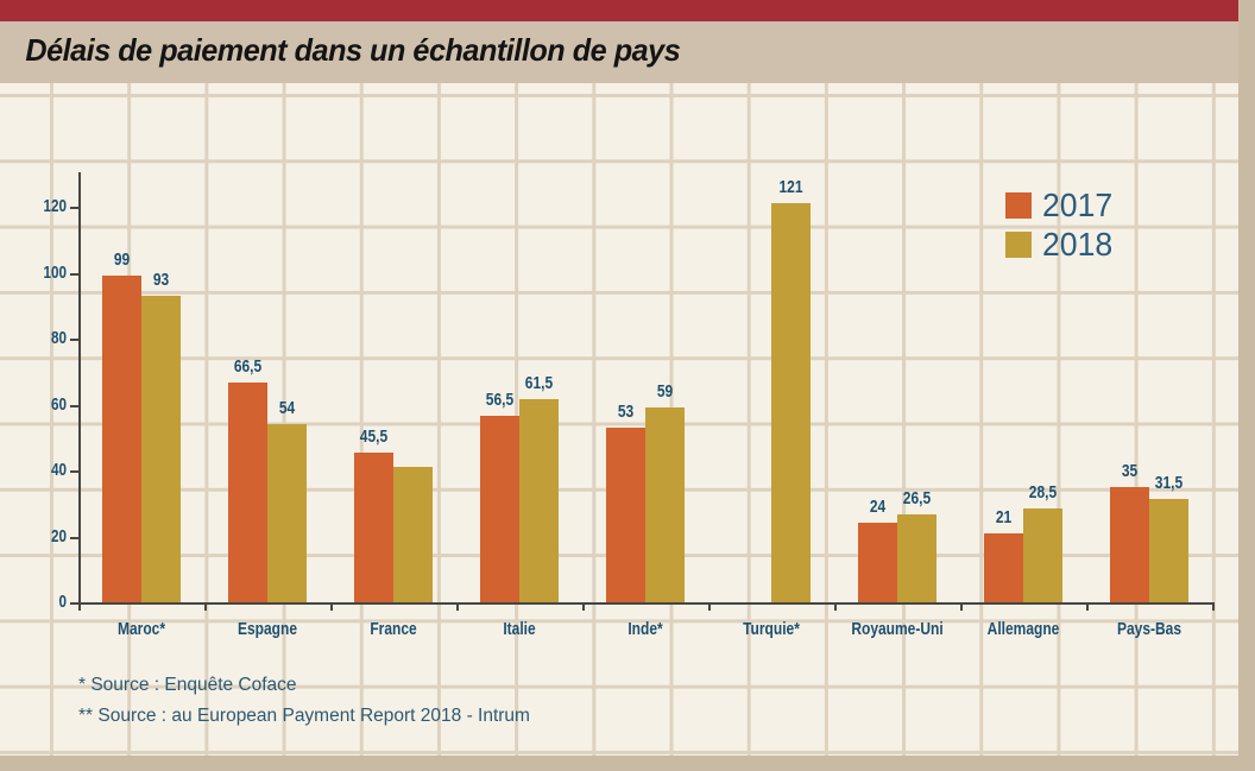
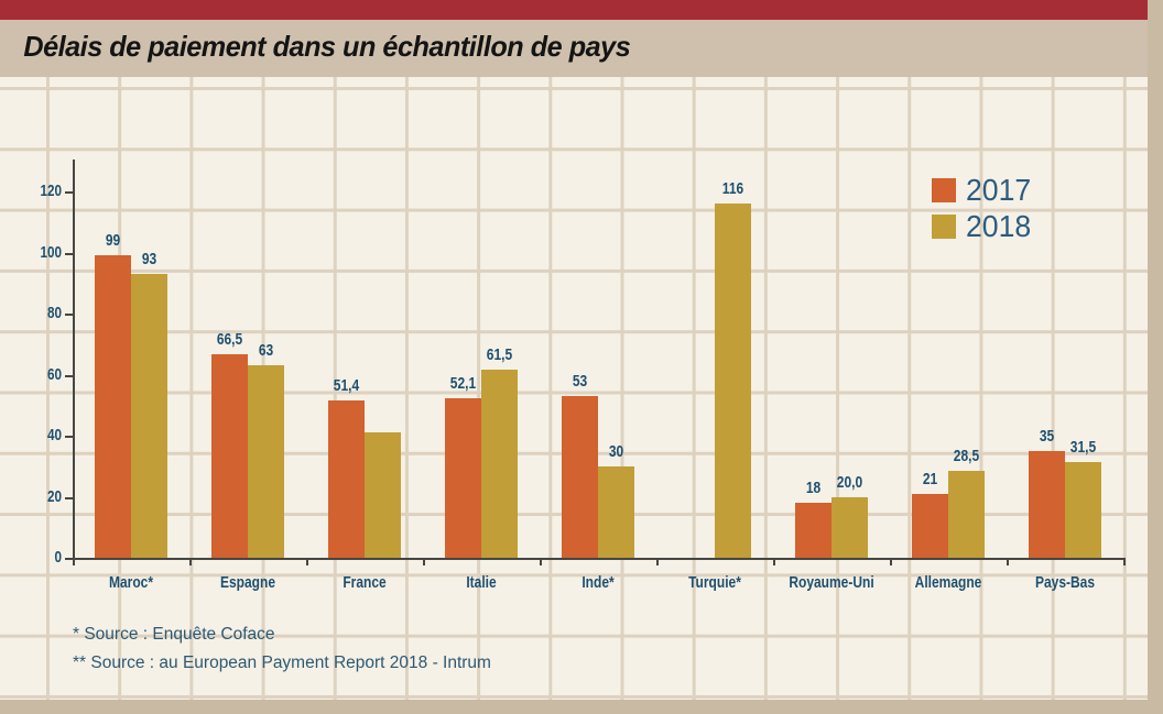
2018/Espagne: 54 -> 63
2017/France: 45,5 -> 51,4
2017/Italie: 56,5 -> 52,1
2018/Inde*: 59 -> 30
2018/Turquie*: 121 -> 116
2017/Royaume-Uni: 24 -> 18
2018/Royaume-Uni: 26,5 -> 20,0
